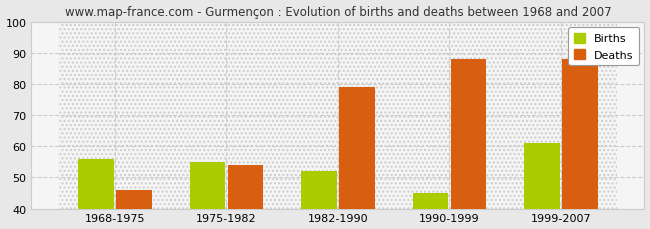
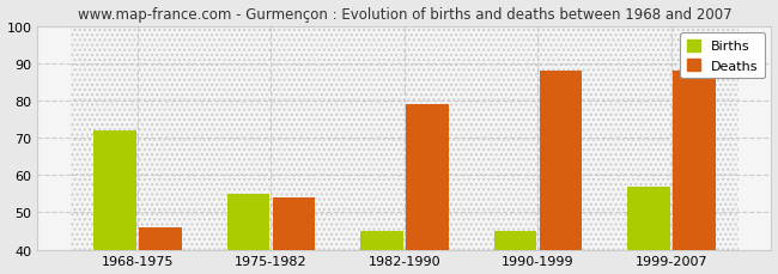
Births/1968-1975: 56 -> 72
Births/1982-1990: 52 -> 45
Births/1999-2007: 61 -> 57
